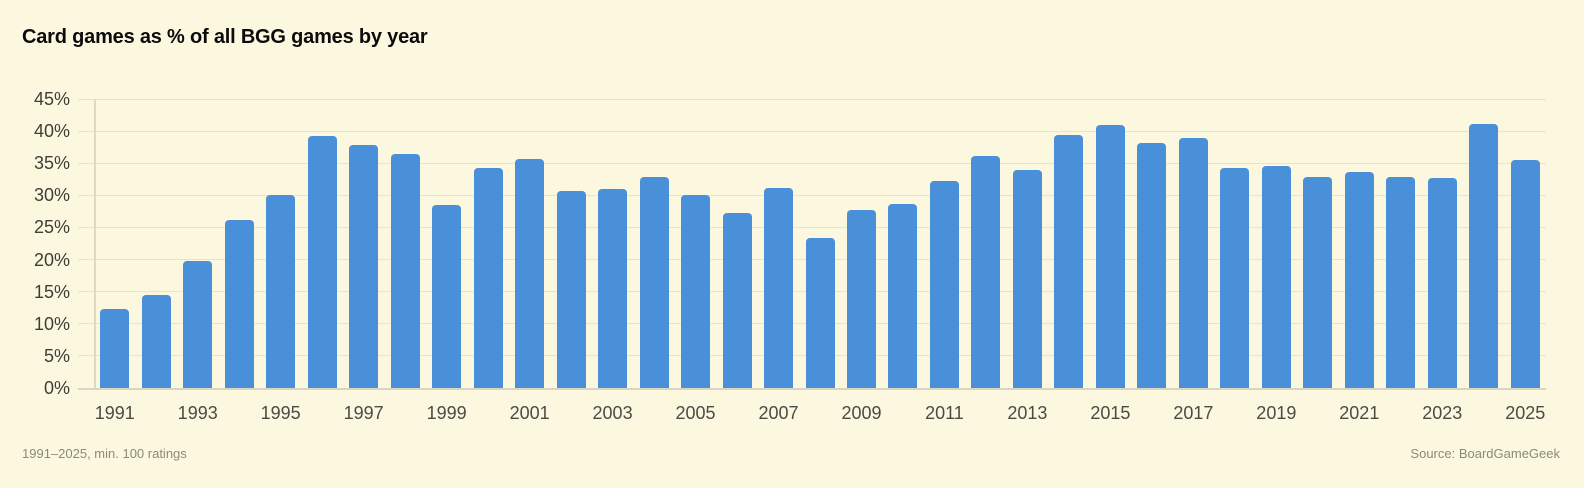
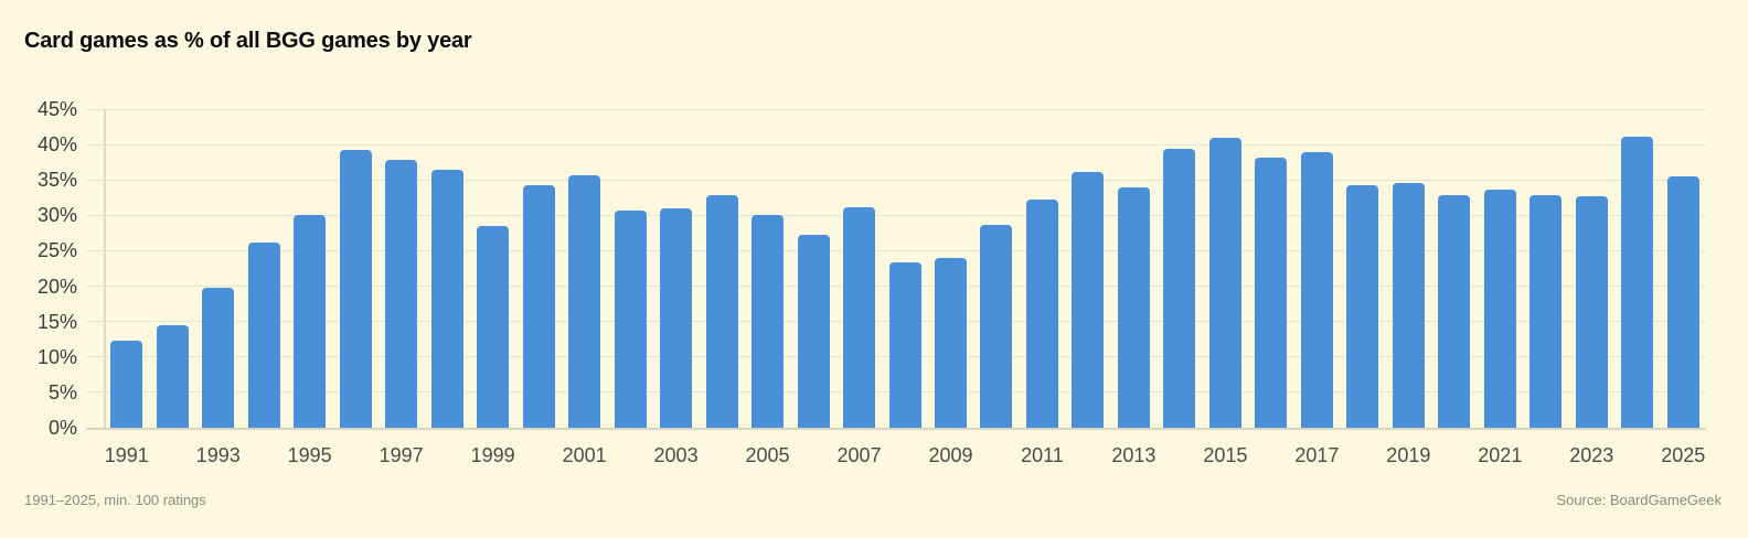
2009: 28% -> 24%
